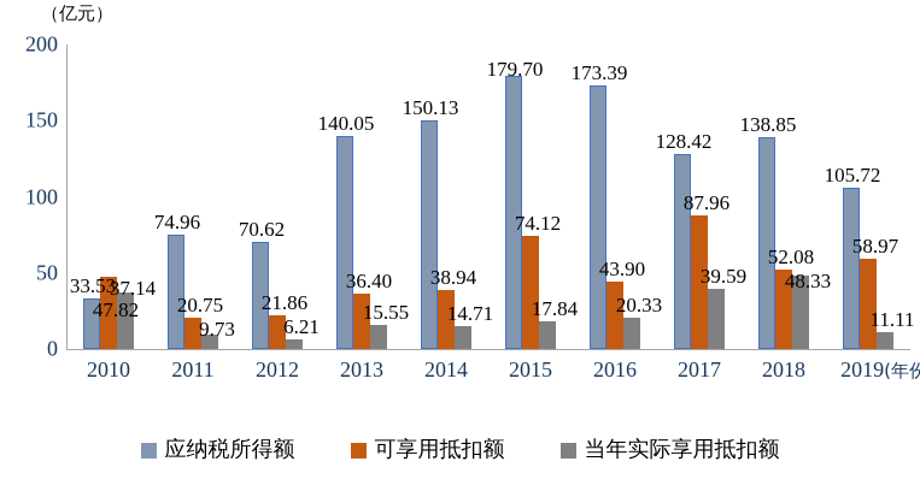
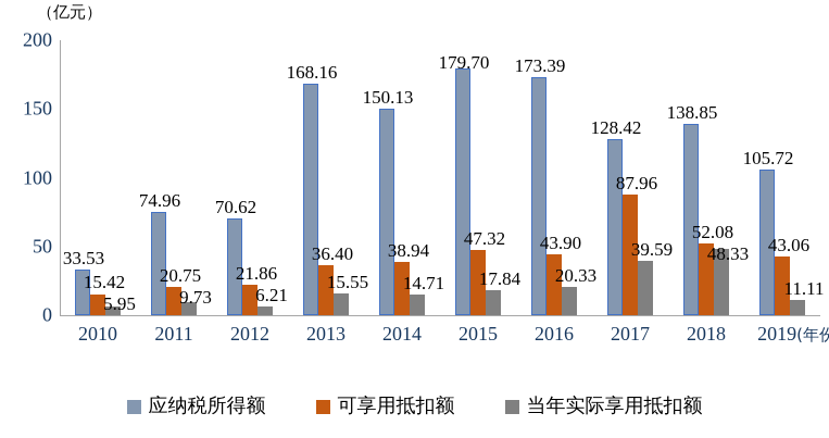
可享用抵扣额/2010: 47.82 -> 15.42
当年实际享用抵扣额/2010: 37.14 -> 5.95
应纳税所得额/2013: 140.05 -> 168.16
可享用抵扣额/2015: 74.12 -> 47.32
可享用抵扣额/2019: 58.97 -> 43.06
